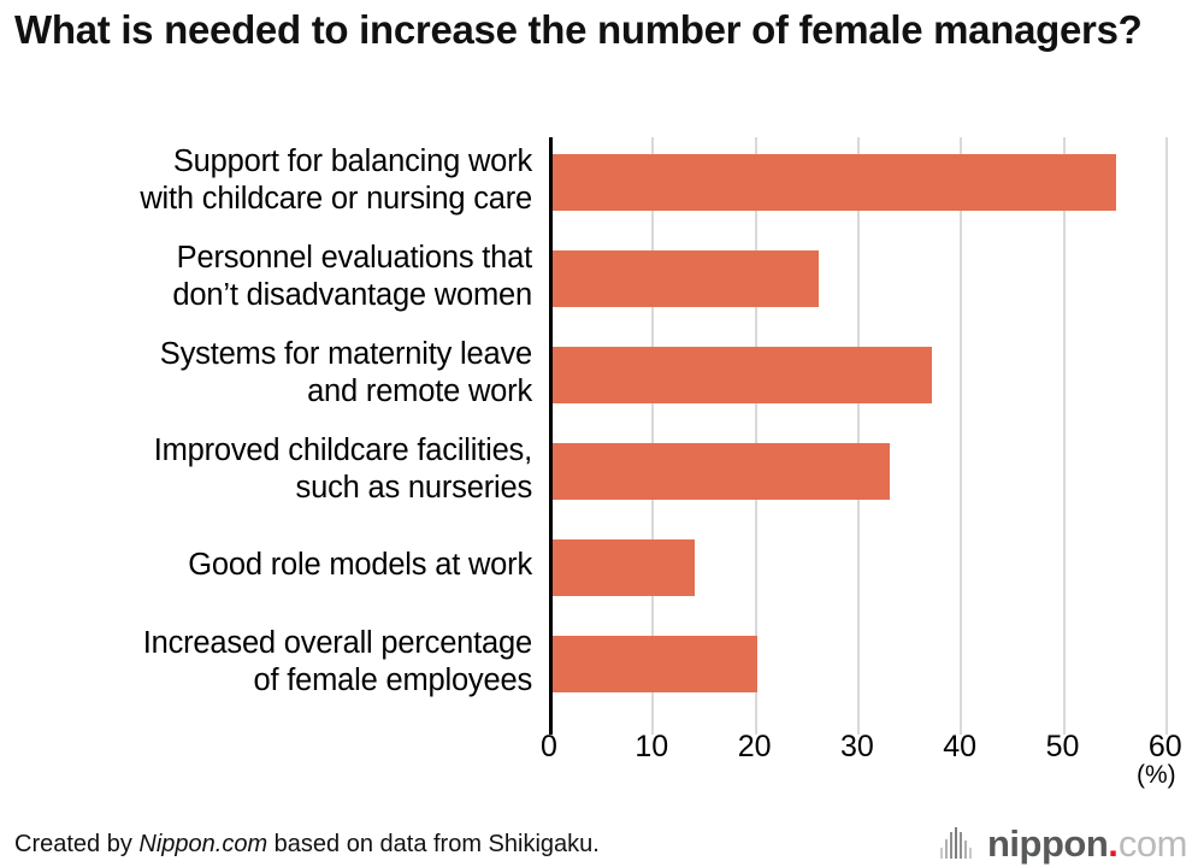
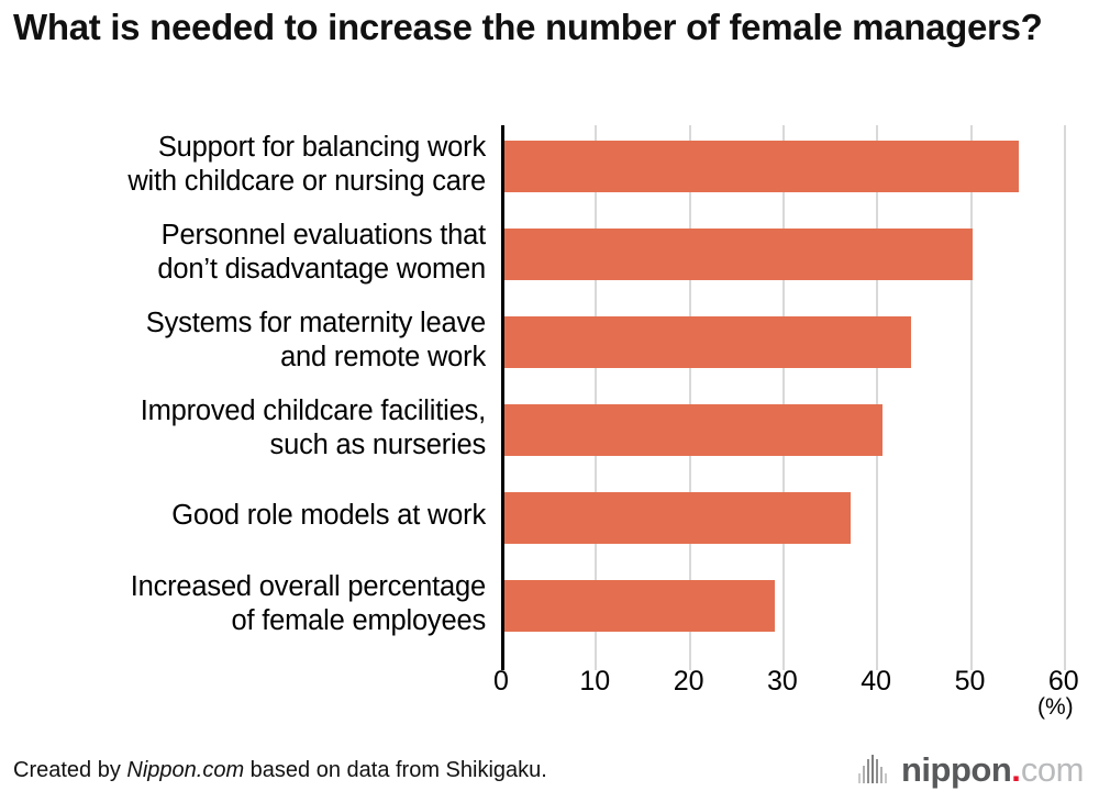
Personnel evaluations that don’t disadvantage women: 26 -> 50
Systems for maternity leave and remote work: 37 -> 44
Improved childcare facilities, such as nurseries: 33 -> 40
Good role models at work: 14 -> 37
Increased overall percentage of female employees: 20 -> 29
